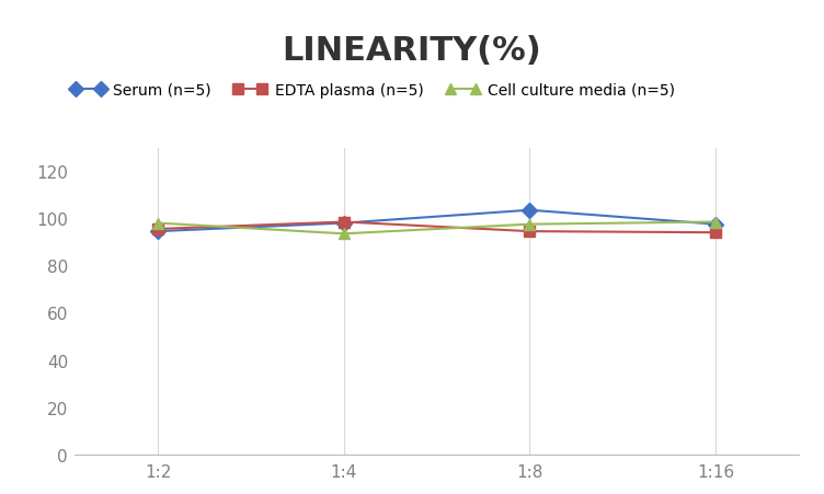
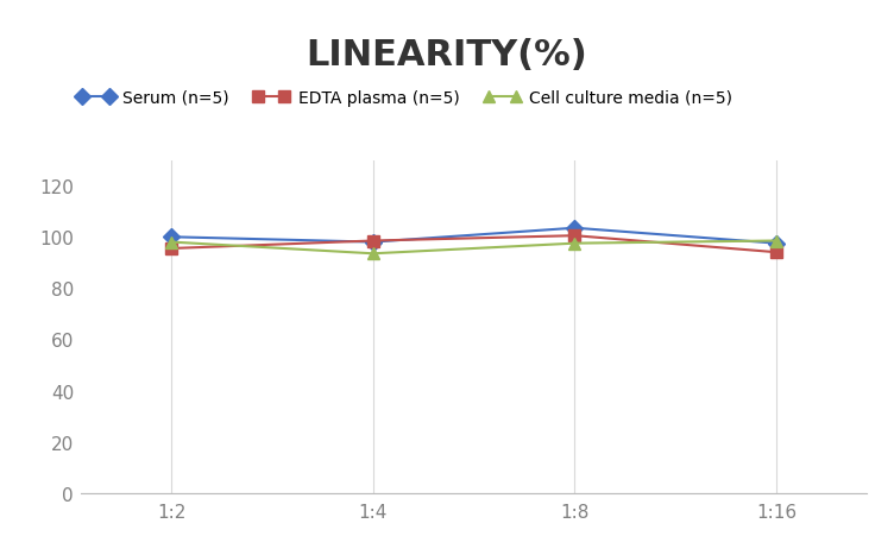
Serum (n=5)/1:2: 94.5 -> 100.0
EDTA plasma (n=5)/1:8: 94.5 -> 100.5
